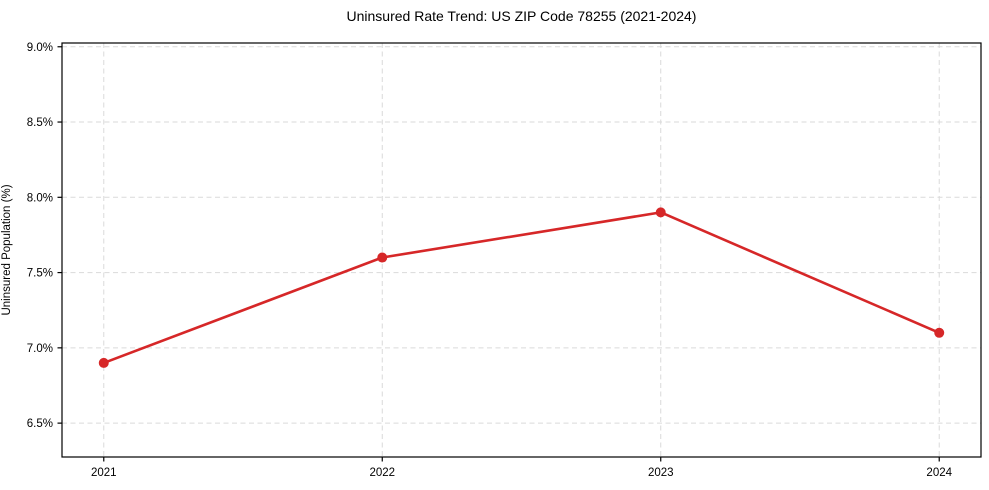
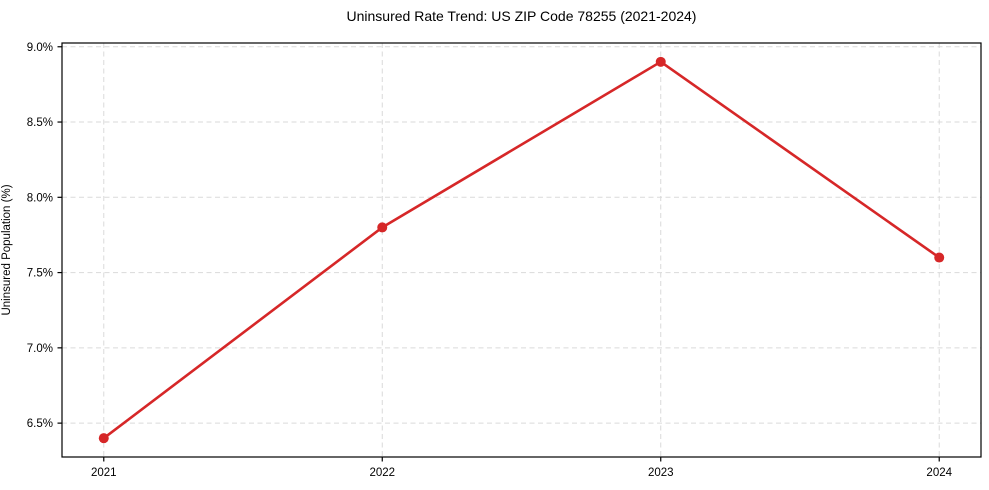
2021: 6.9% -> 6.4%
2022: 7.6% -> 7.8%
2023: 7.9% -> 8.9%
2024: 7.1% -> 7.6%
